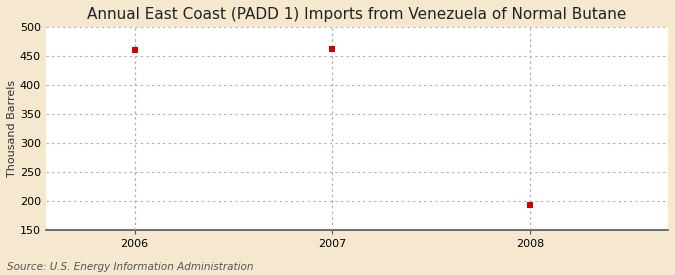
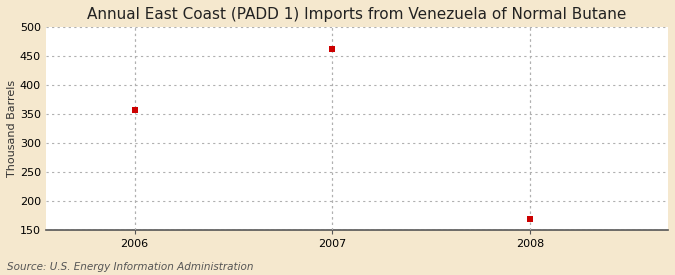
2006: 460 -> 357
2008: 192 -> 168
